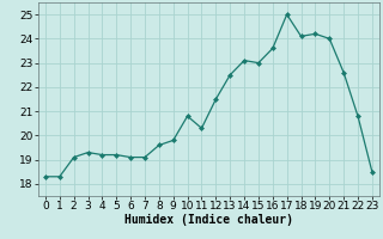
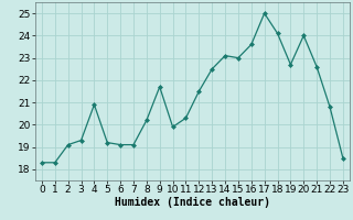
4: 19.2 -> 20.9
8: 19.6 -> 20.2
9: 19.8 -> 21.7
10: 20.8 -> 19.9
19: 24.2 -> 22.7
